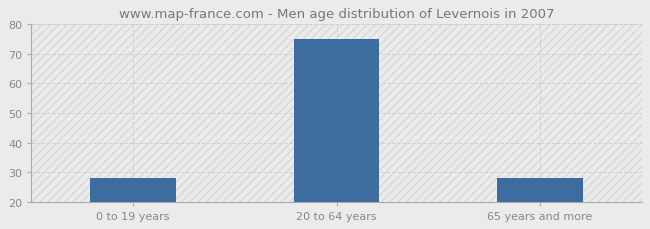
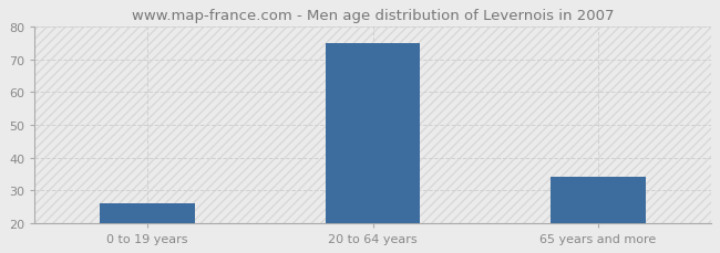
0 to 19 years: 28 -> 26
65 years and more: 28 -> 34
